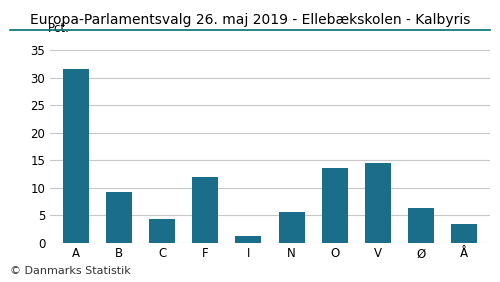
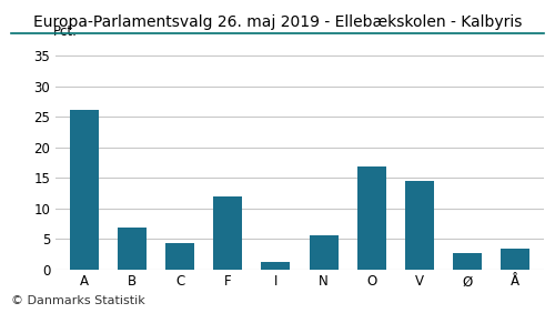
A: 31.7 -> 26.2
B: 9.2 -> 6.8
O: 13.5 -> 16.8
Ø: 6.3 -> 2.6
